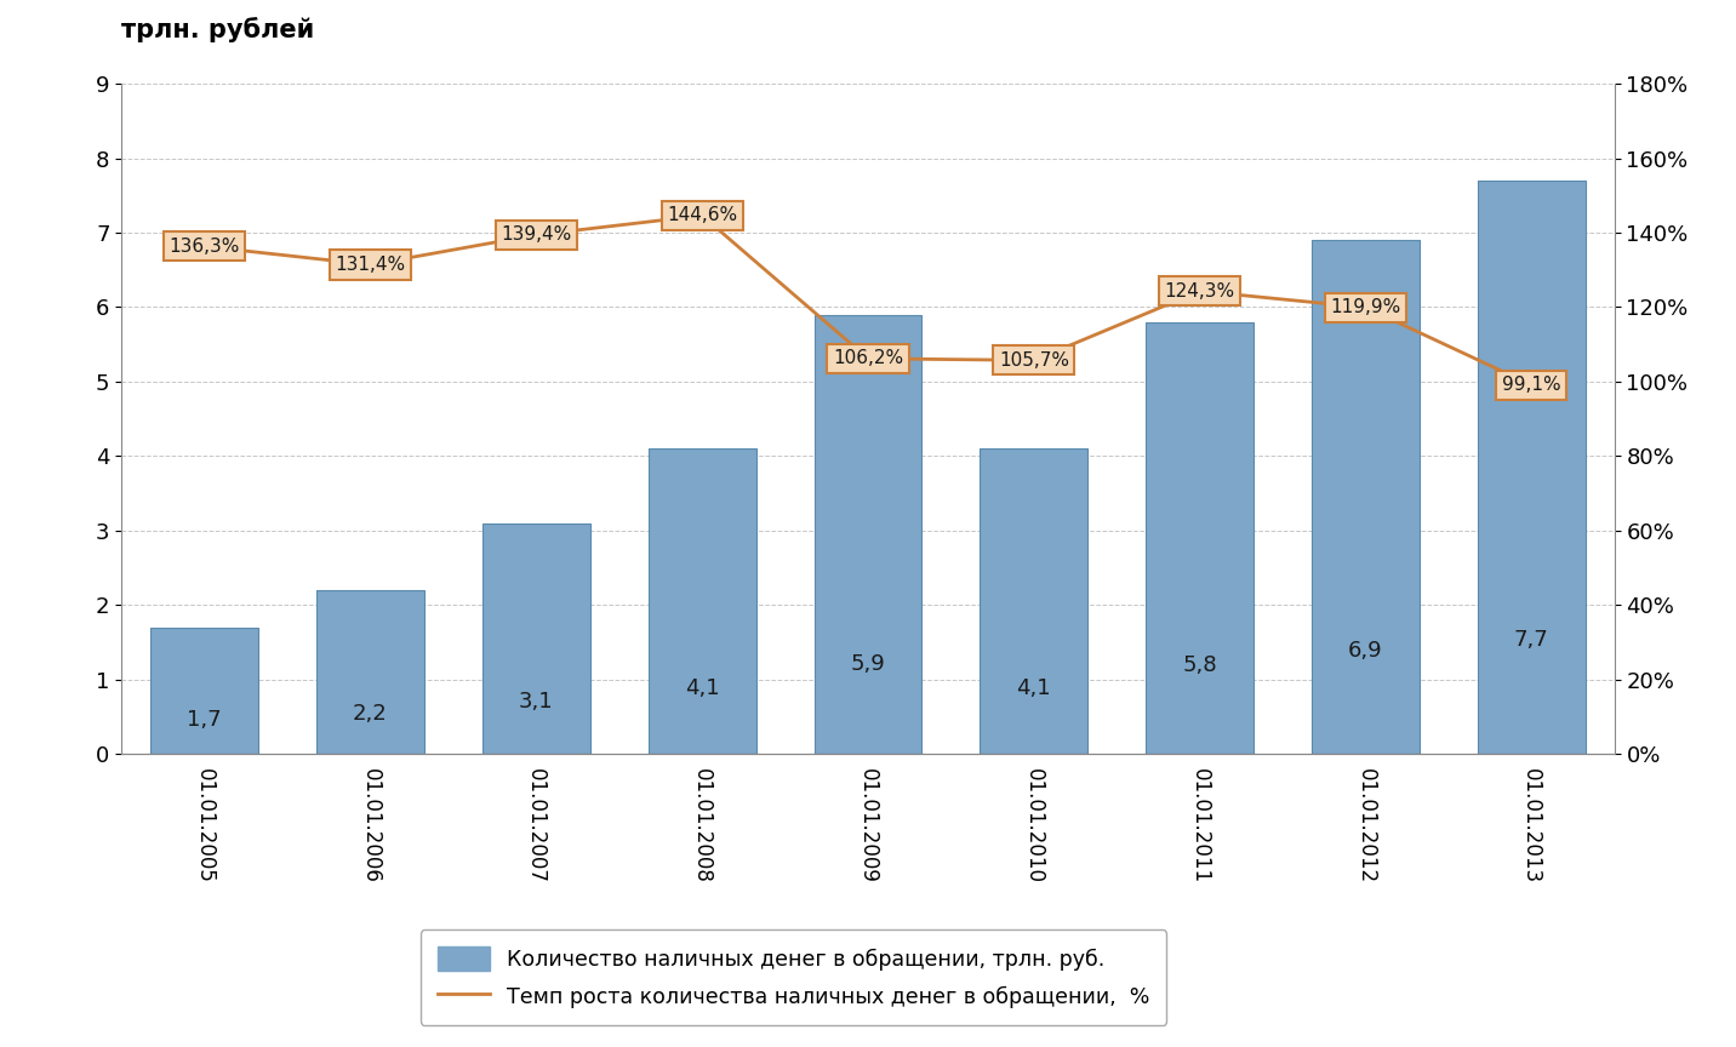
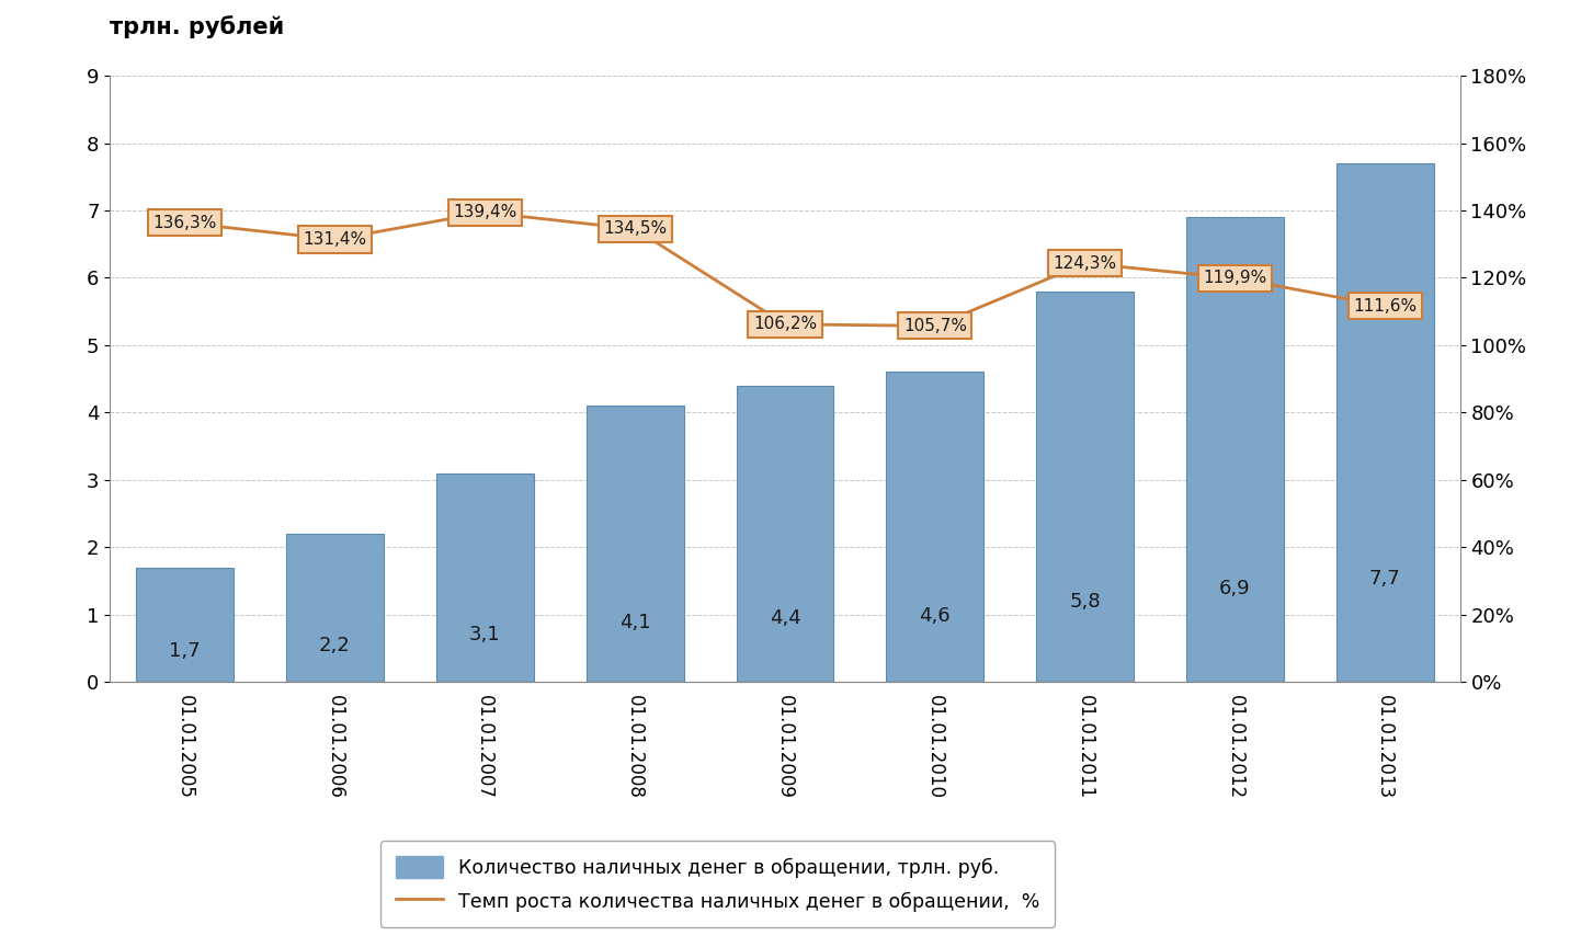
Темп роста количества наличных денег в обращении, %/01.01.2008: 144,6% -> 134,5%
Количество наличных денег в обращении, трлн. руб./01.01.2009: 5,9 -> 4,4
Количество наличных денег в обращении, трлн. руб./01.01.2010: 4,1 -> 4,6
Темп роста количества наличных денег в обращении, %/01.01.2013: 99,1% -> 111,6%
